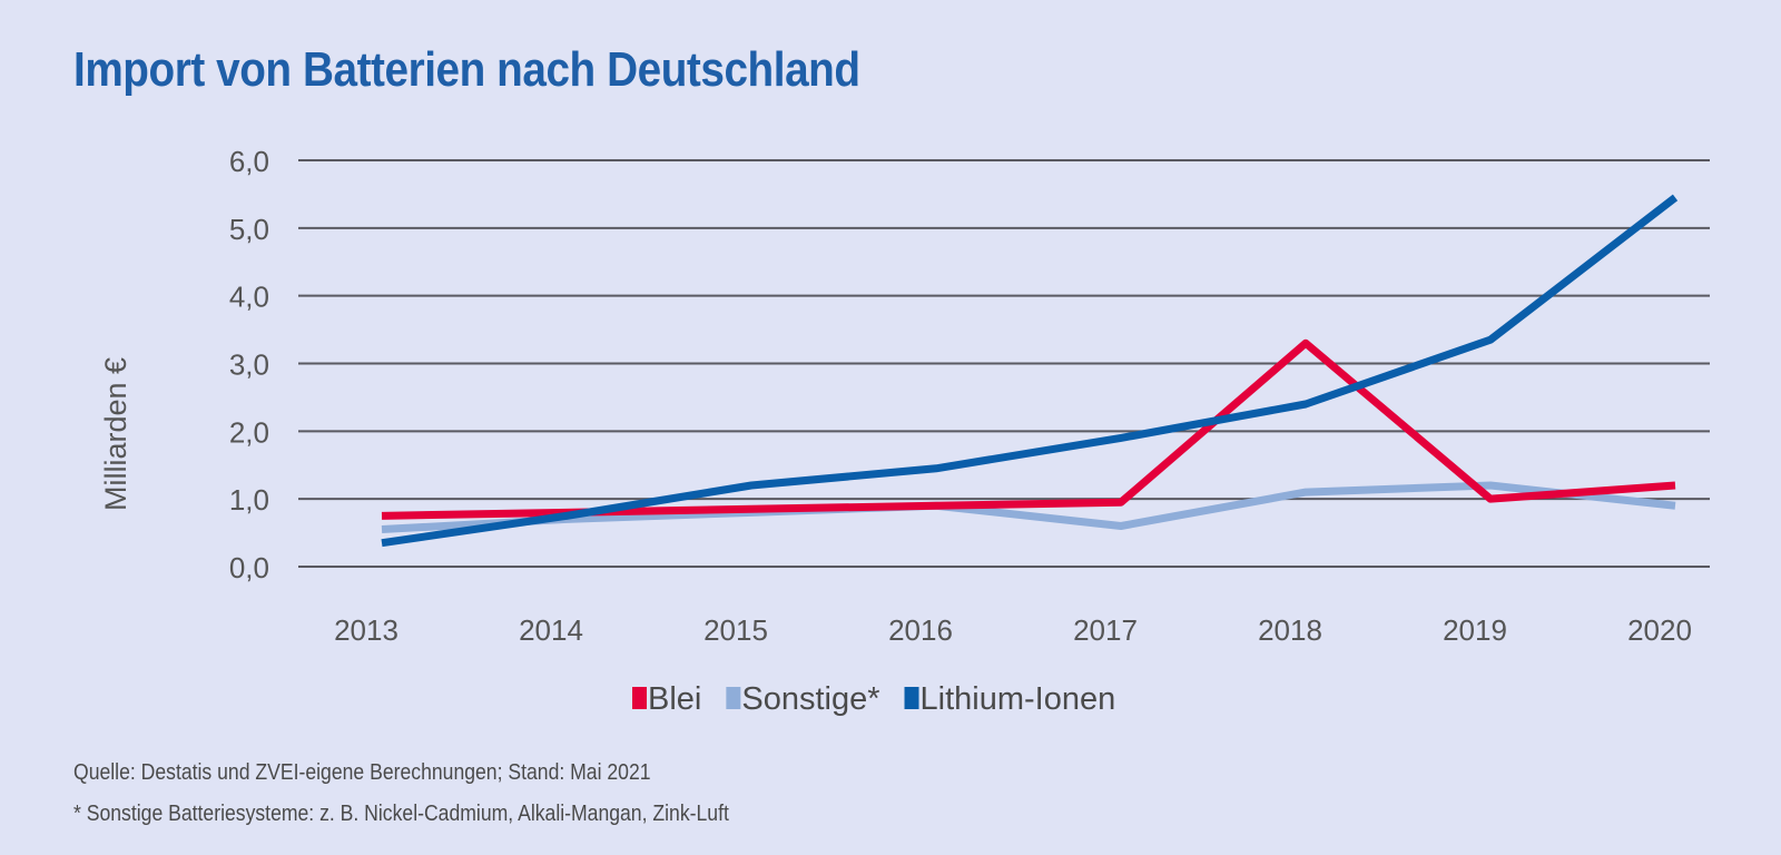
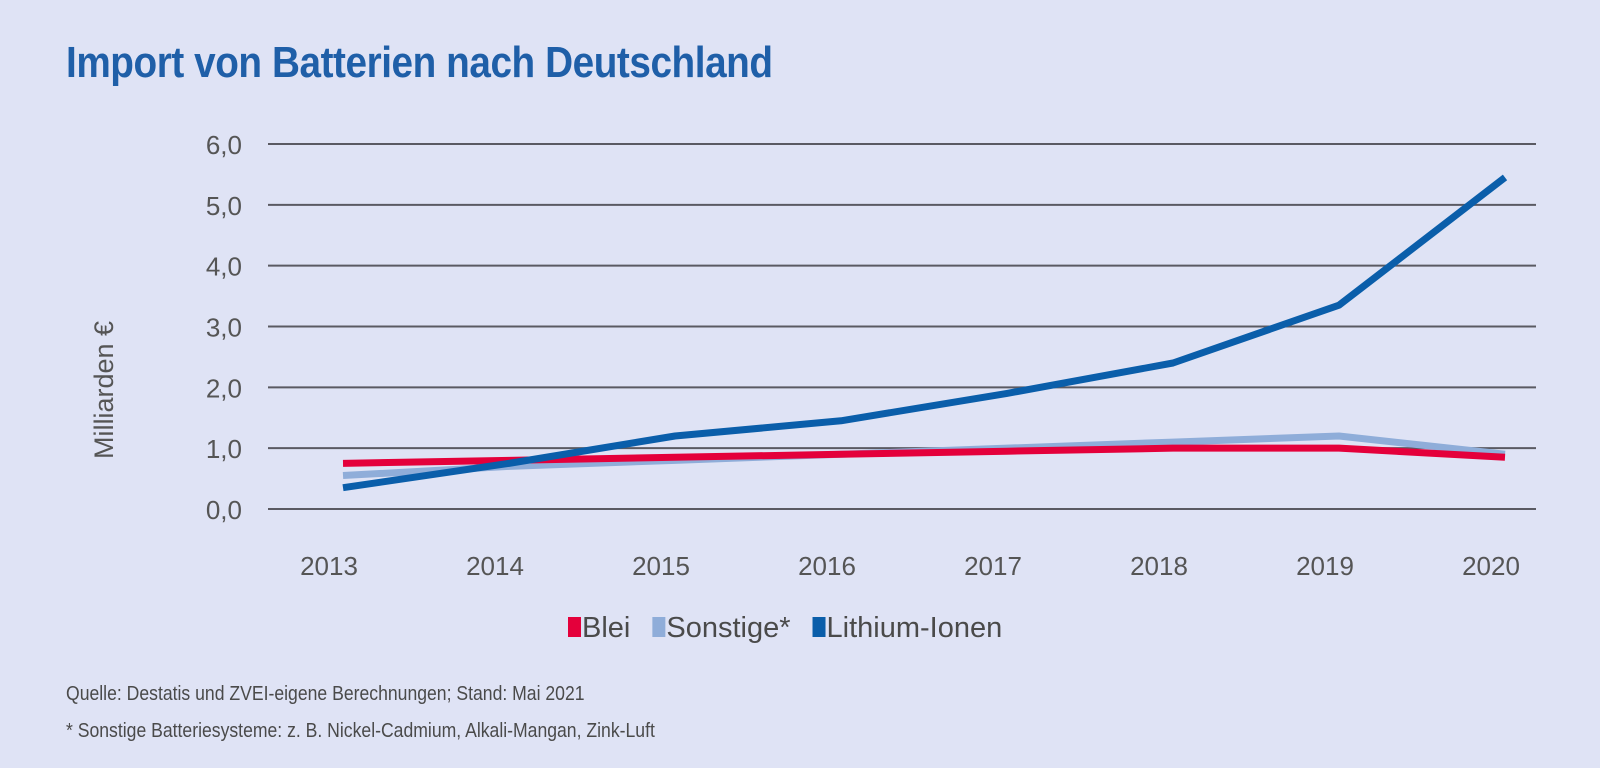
Sonstige*/2017: 0,6 -> 1,0
Blei/2018: 3,3 -> 1,0
Blei/2020: 1,2 -> 0,8
